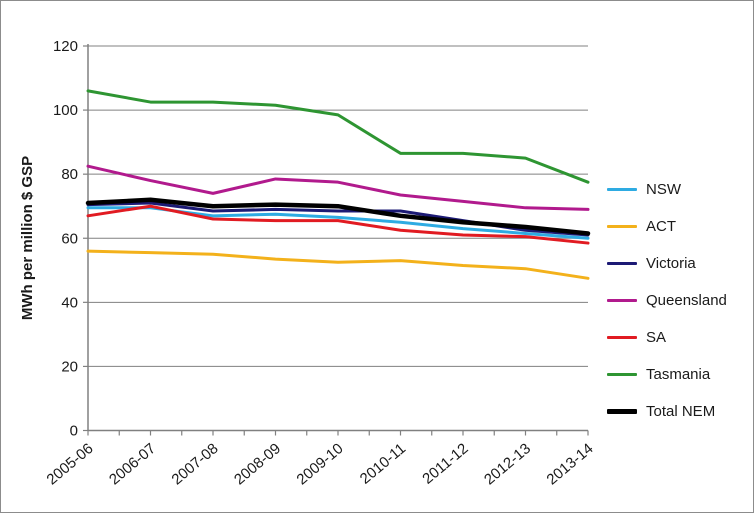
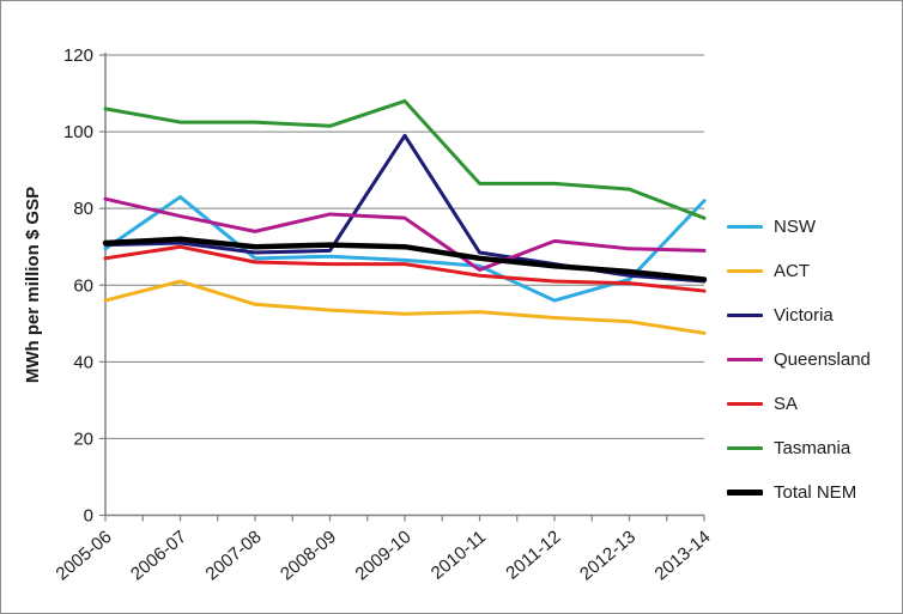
NSW/2006-07: 70 -> 83
ACT/2006-07: 56 -> 61
Victoria/2009-10: 68 -> 99
Tasmania/2009-10: 98 -> 108
Queensland/2010-11: 74 -> 64
NSW/2011-12: 63 -> 56
NSW/2013-14: 60 -> 82
